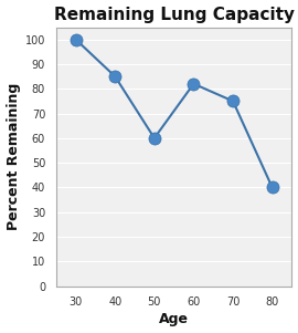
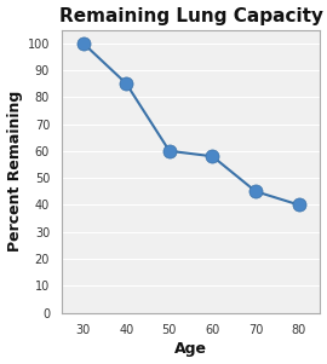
60: 82 -> 58
70: 75 -> 45
